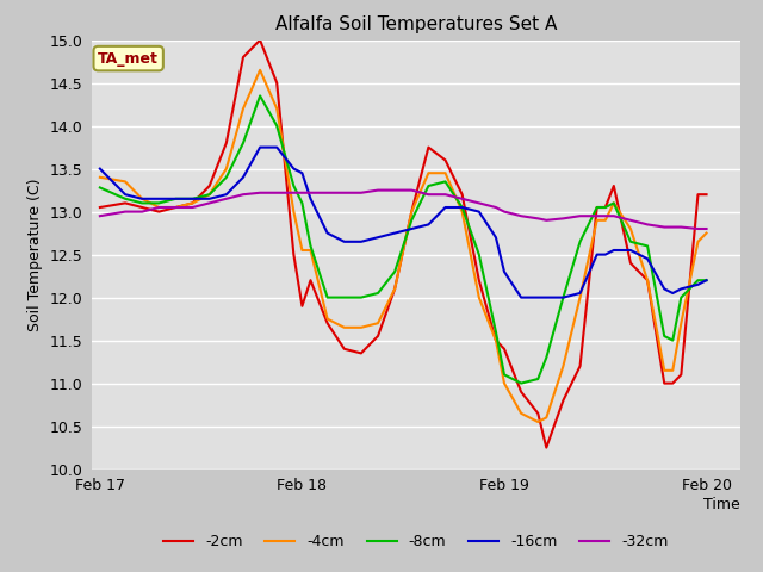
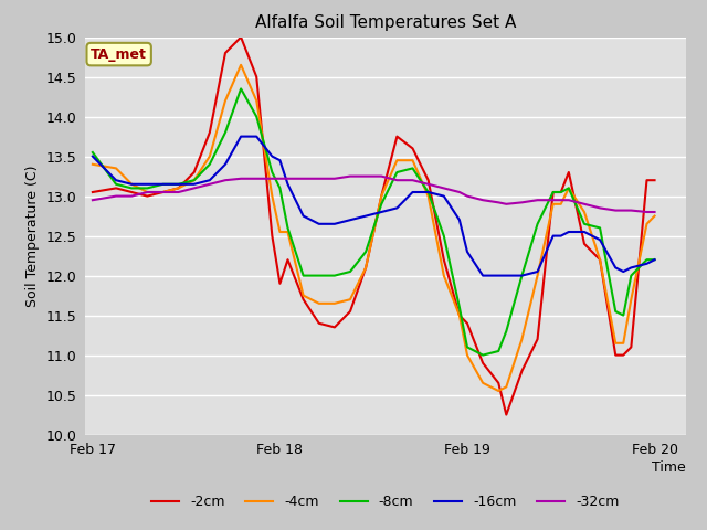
-8cm/Feb 17: 13.28 -> 13.55
